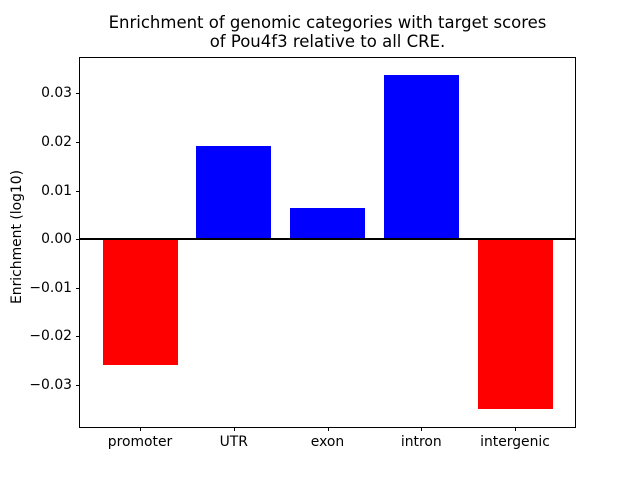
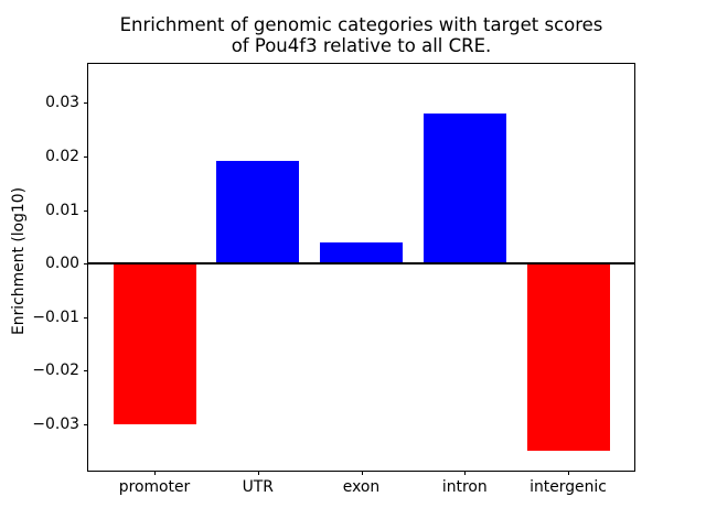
promoter: -0.026 -> -0.030
exon: 0.006 -> 0.004
intron: 0.034 -> 0.028
